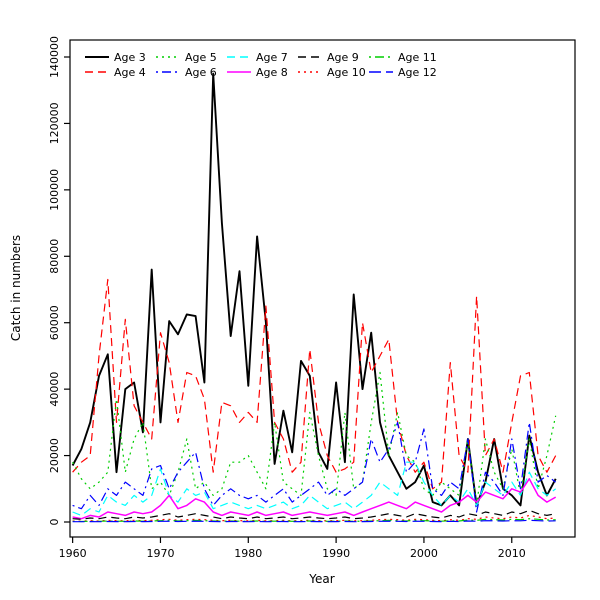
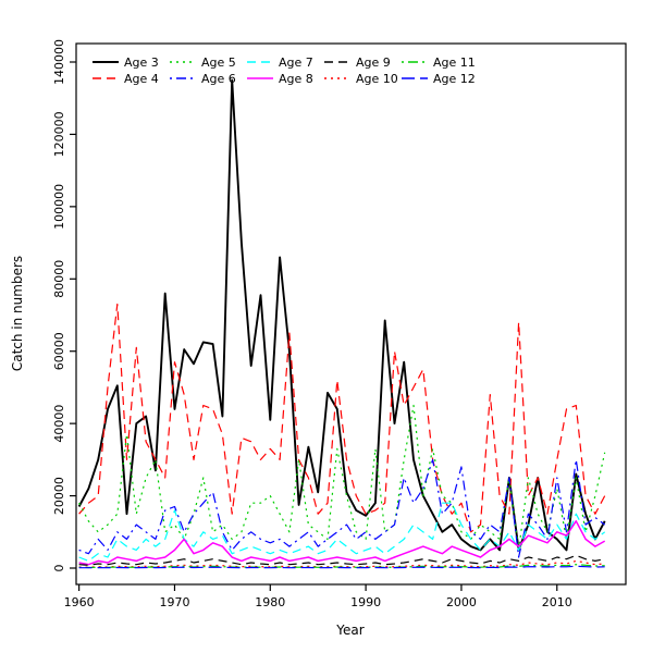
Age 3/1970: 30000 -> 44000
Age 3/1990: 42000 -> 14000
Age 3/2000: 17000 -> 8000
